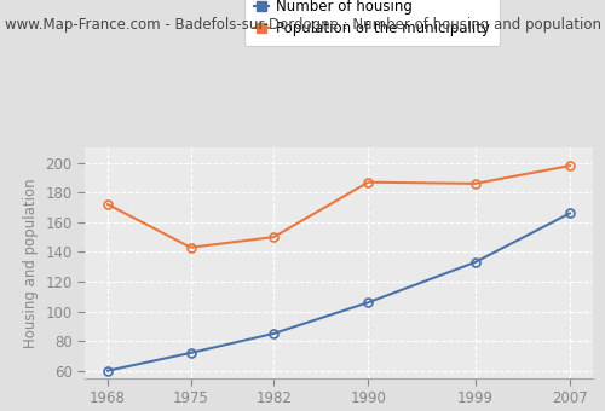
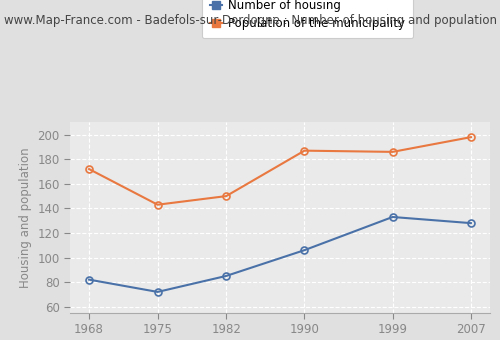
Number of housing/1968: 60 -> 82
Number of housing/2007: 166 -> 128
